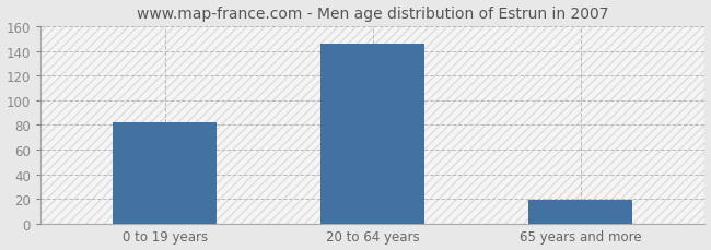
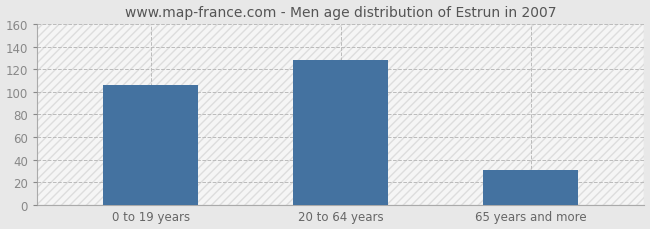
0 to 19 years: 82 -> 106
20 to 64 years: 146 -> 128
65 years and more: 19 -> 31
